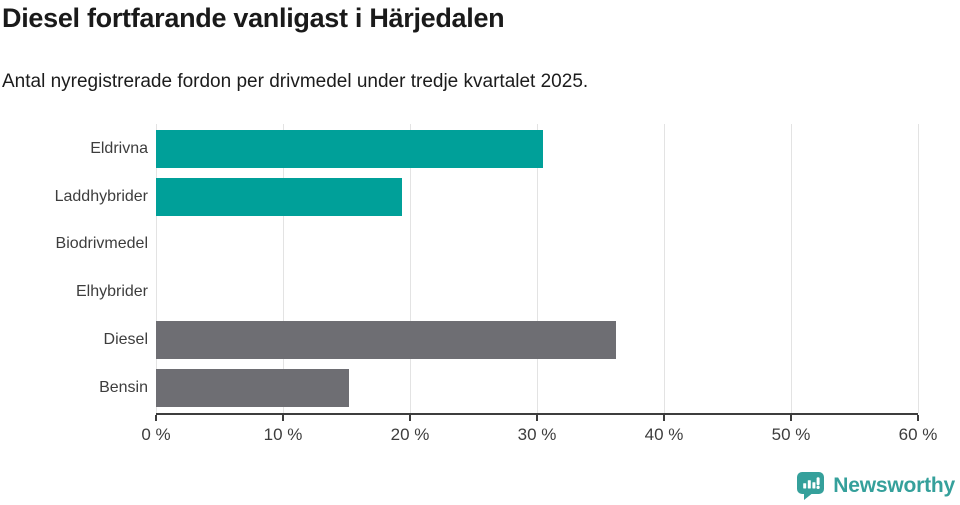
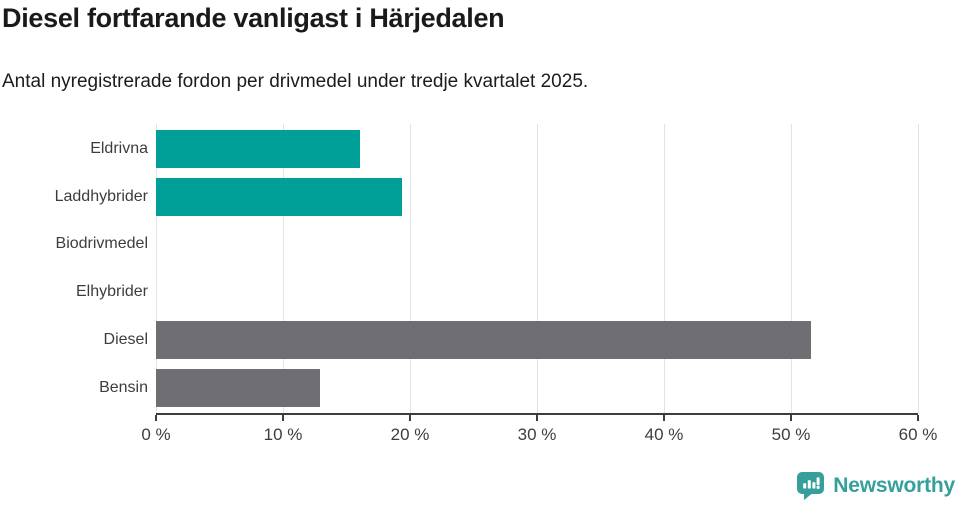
Eldrivna: 30.5% -> 16.1%
Diesel: 36.2% -> 51.6%
Bensin: 15.2% -> 12.9%
